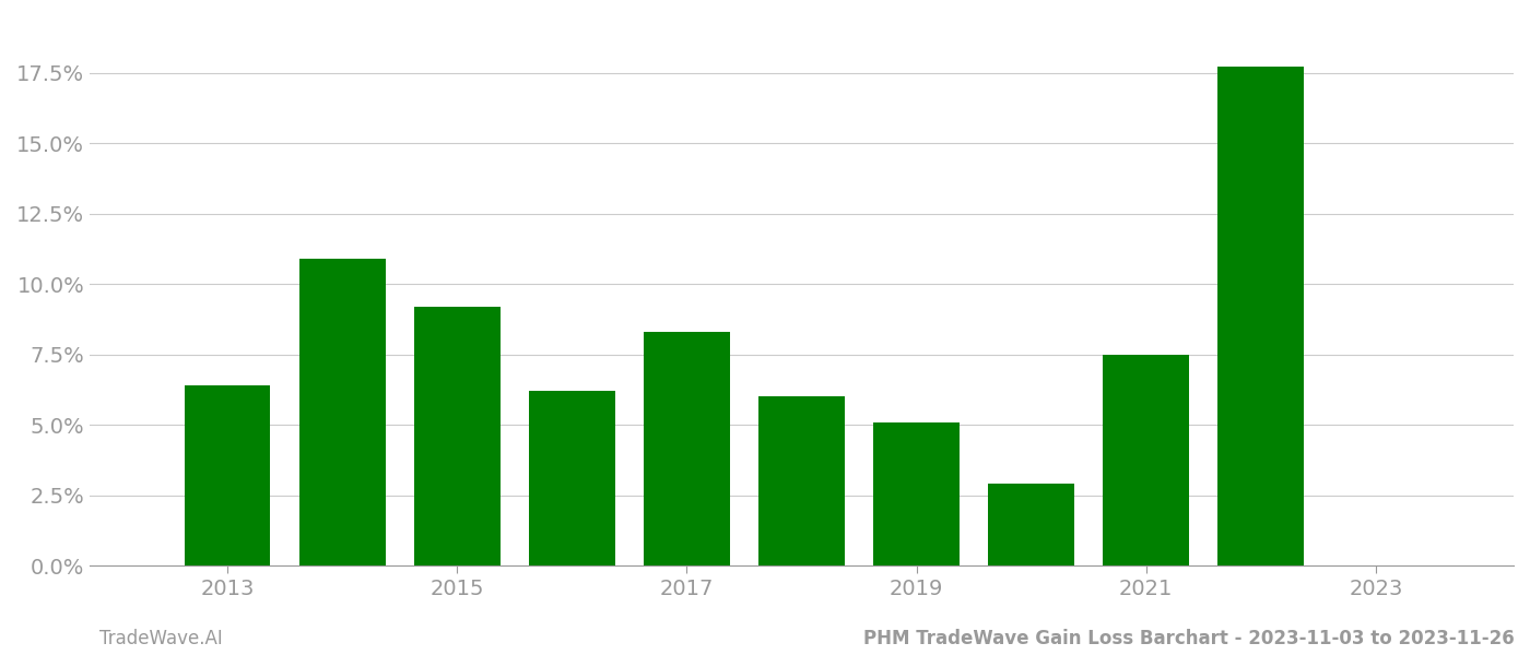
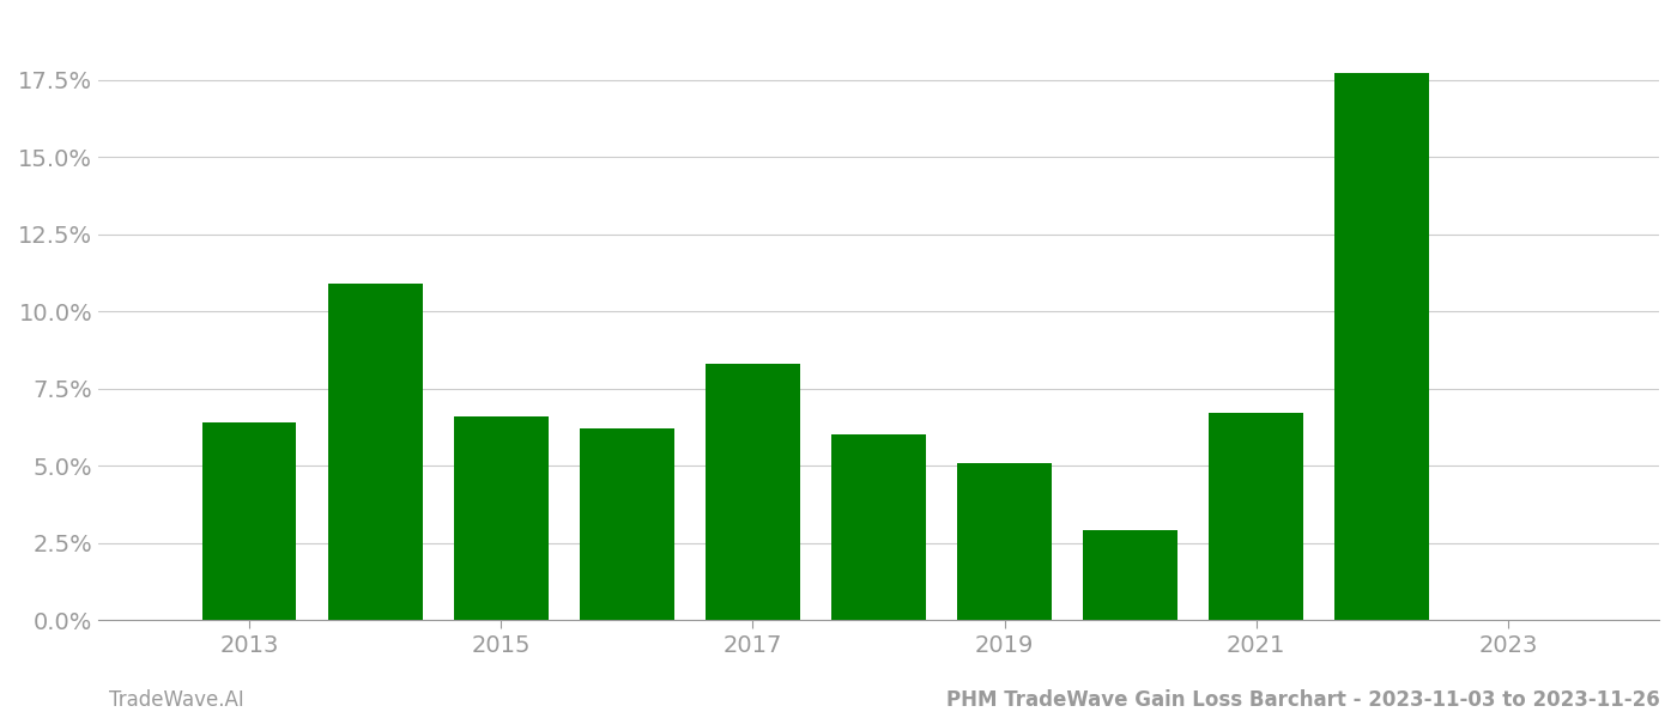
2015: 9.2% -> 6.6%
2021: 7.5% -> 6.7%
